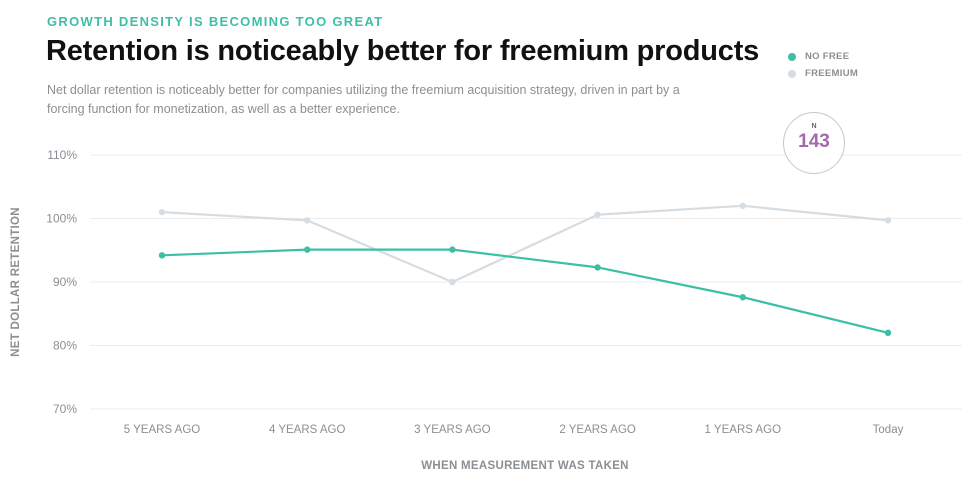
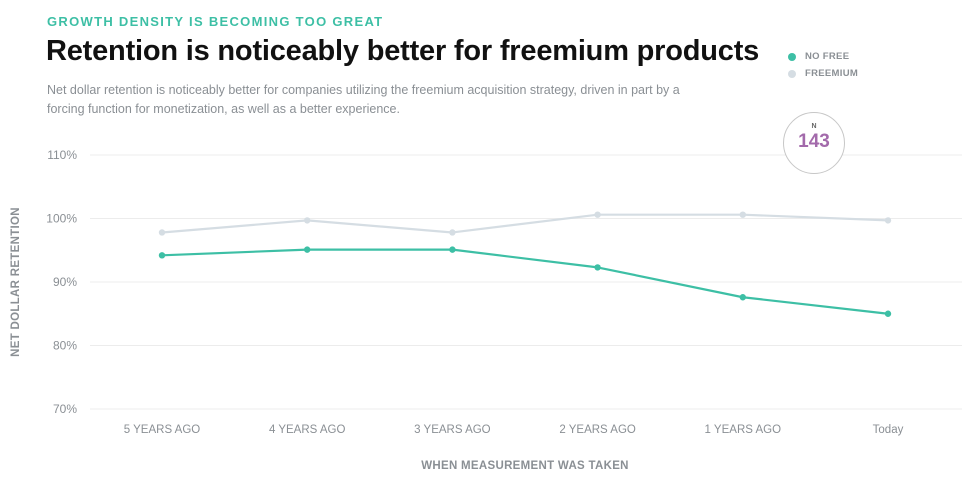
FREEMIUM/5 YEARS AGO: 101% -> 98%
FREEMIUM/3 YEARS AGO: 90% -> 98%
FREEMIUM/1 YEARS AGO: 102% -> 101%
NO FREE/Today: 82% -> 85%
